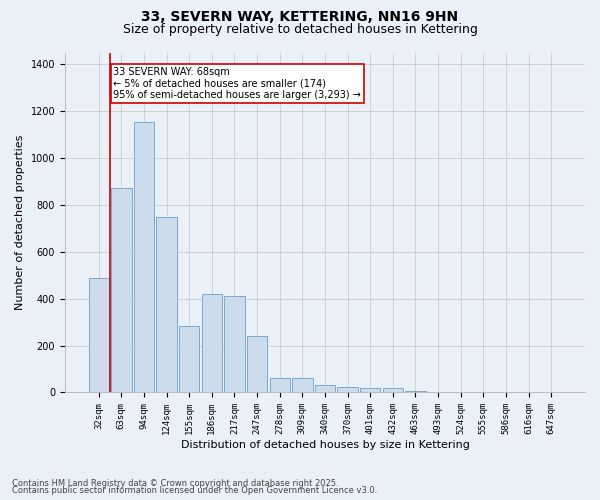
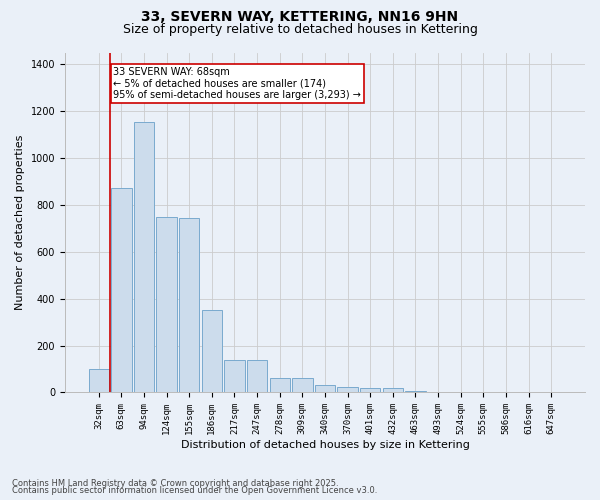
32sqm: 490 -> 100
155sqm: 285 -> 745
186sqm: 420 -> 350
217sqm: 410 -> 140
247sqm: 240 -> 140
